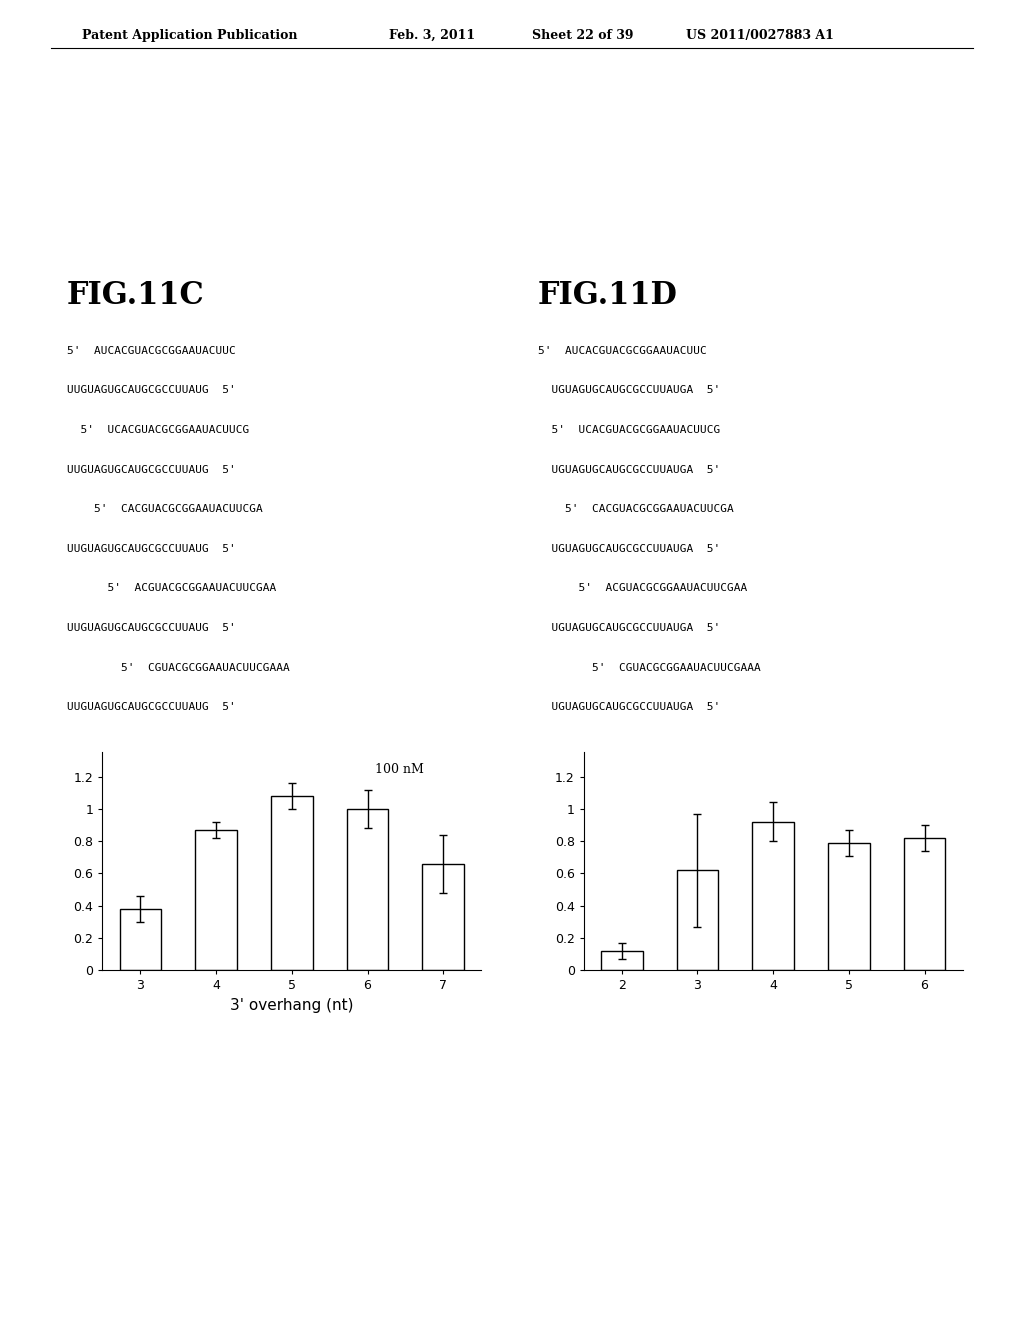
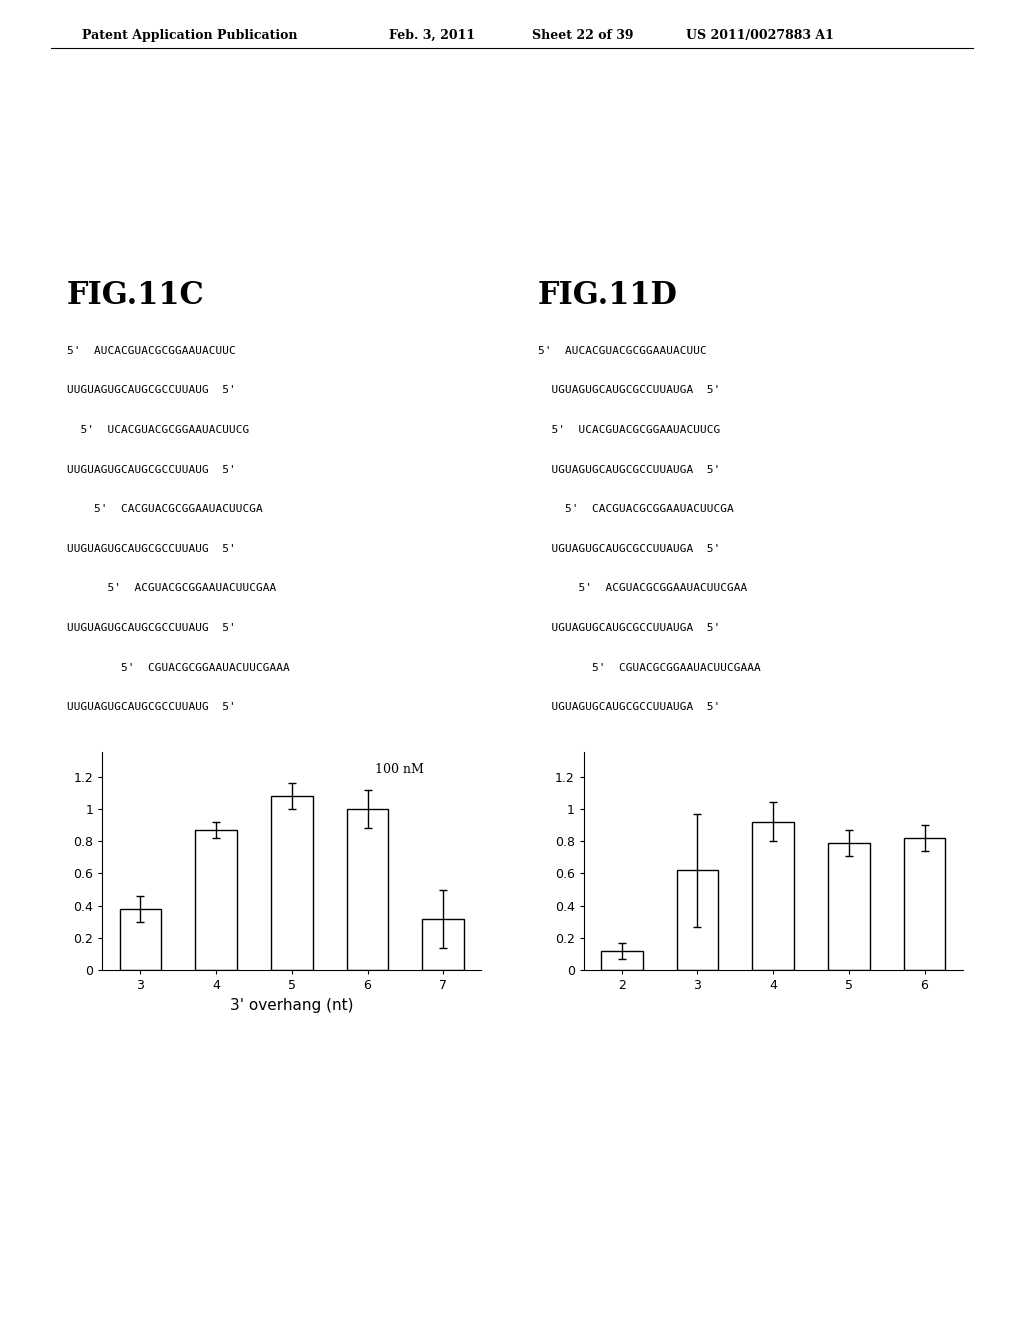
7: 0.66 -> 0.32
